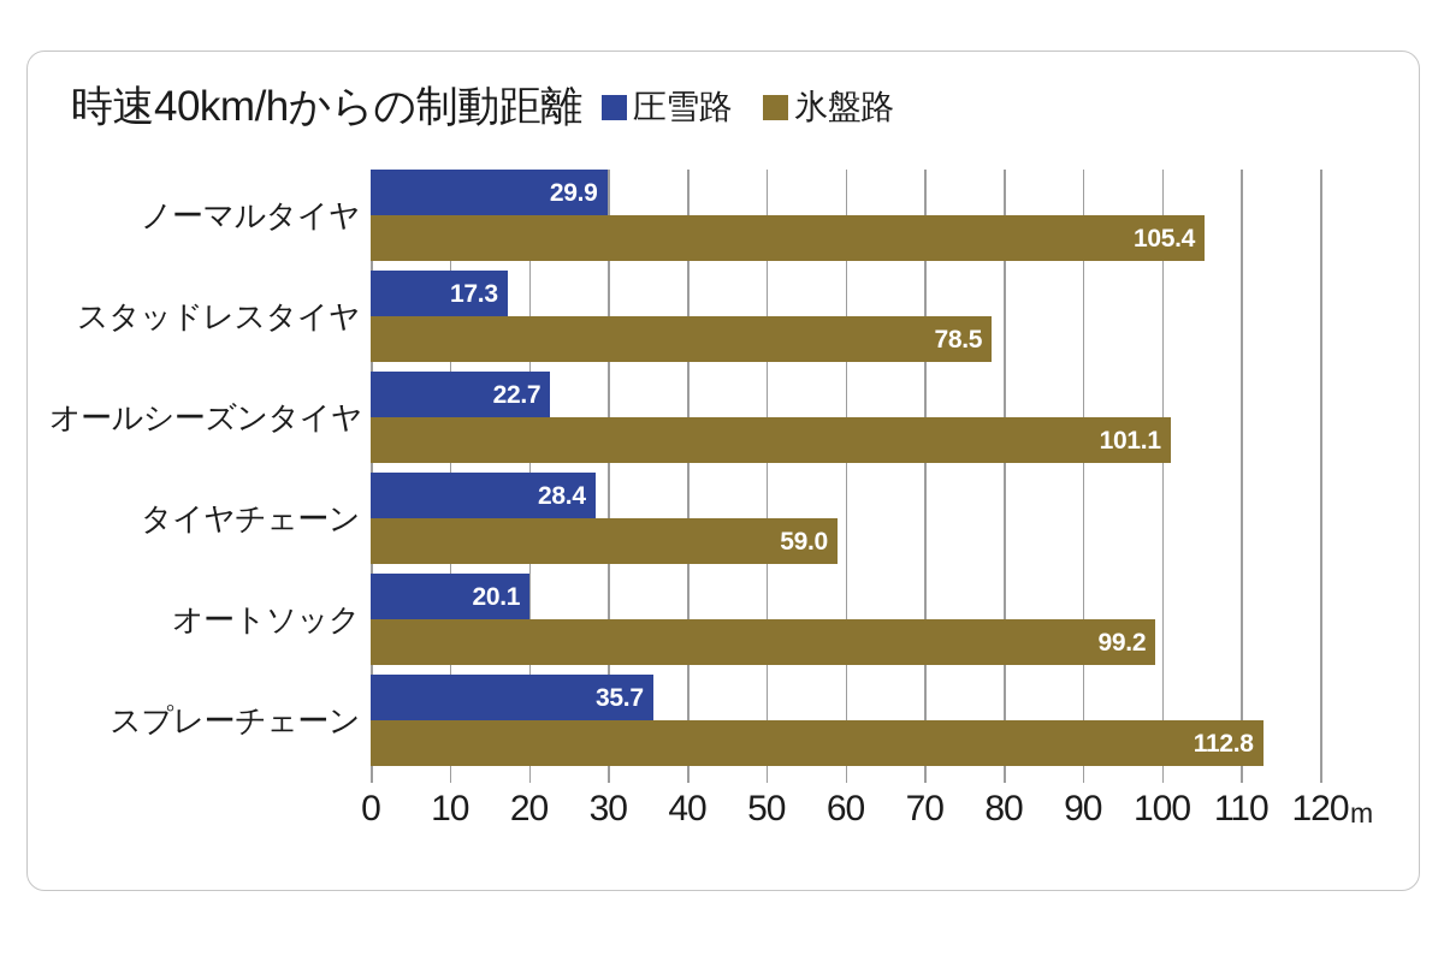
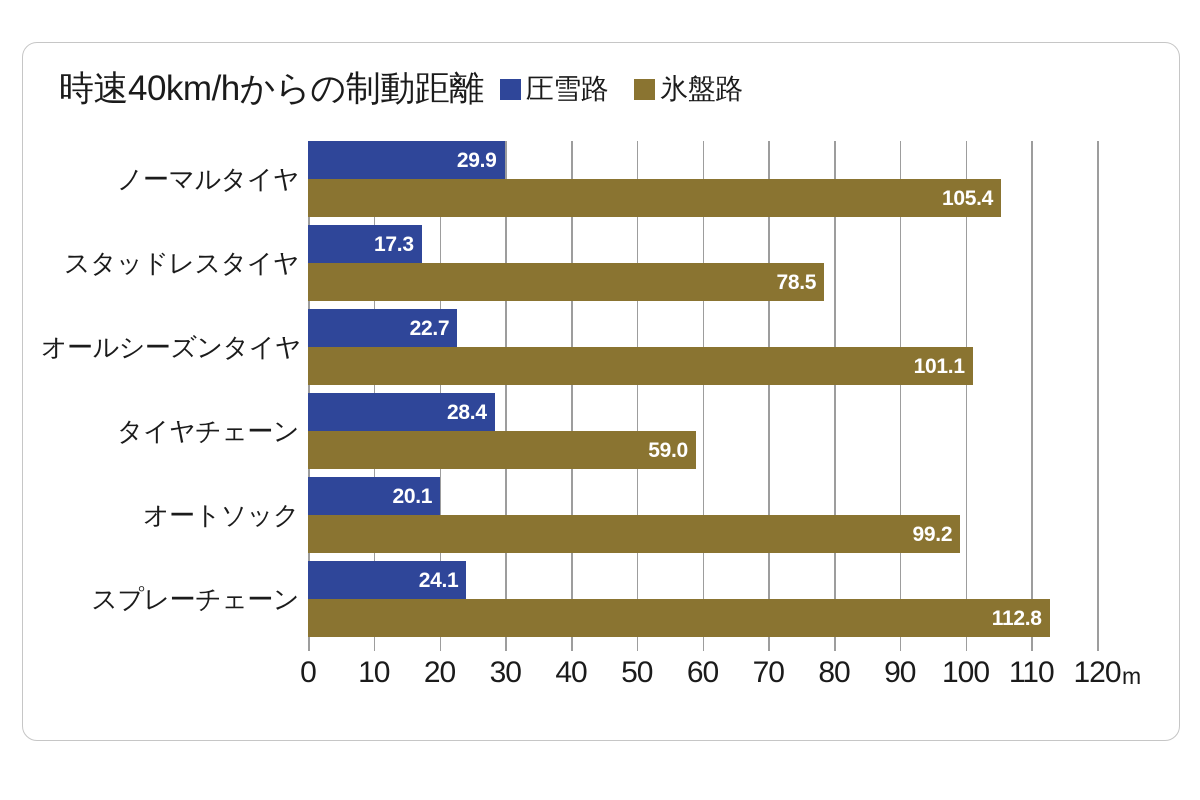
圧雪路/スプレーチェーン: 35.7 -> 24.1
